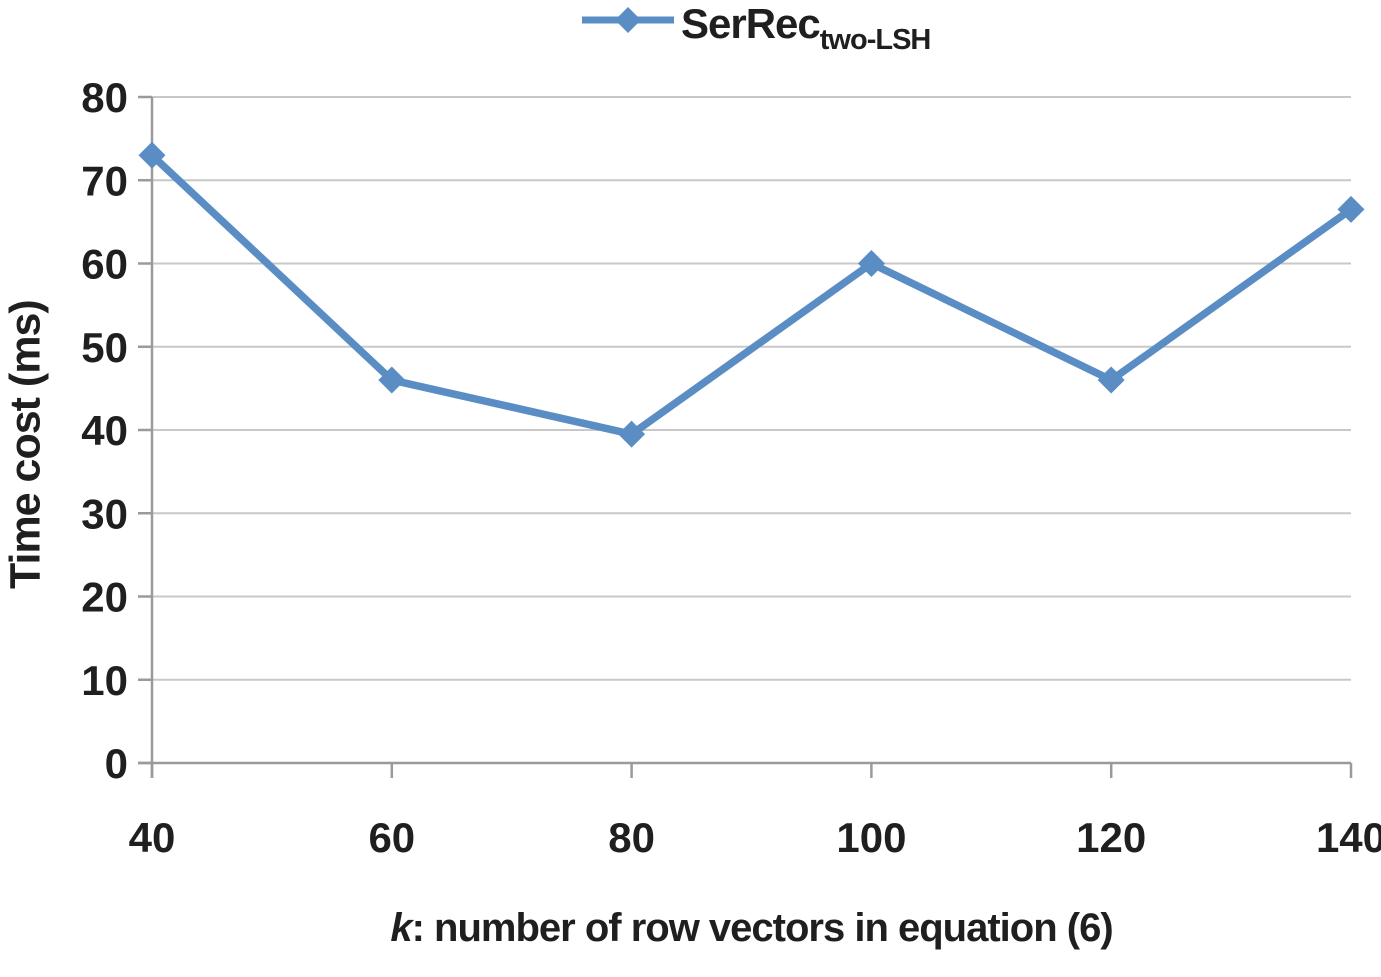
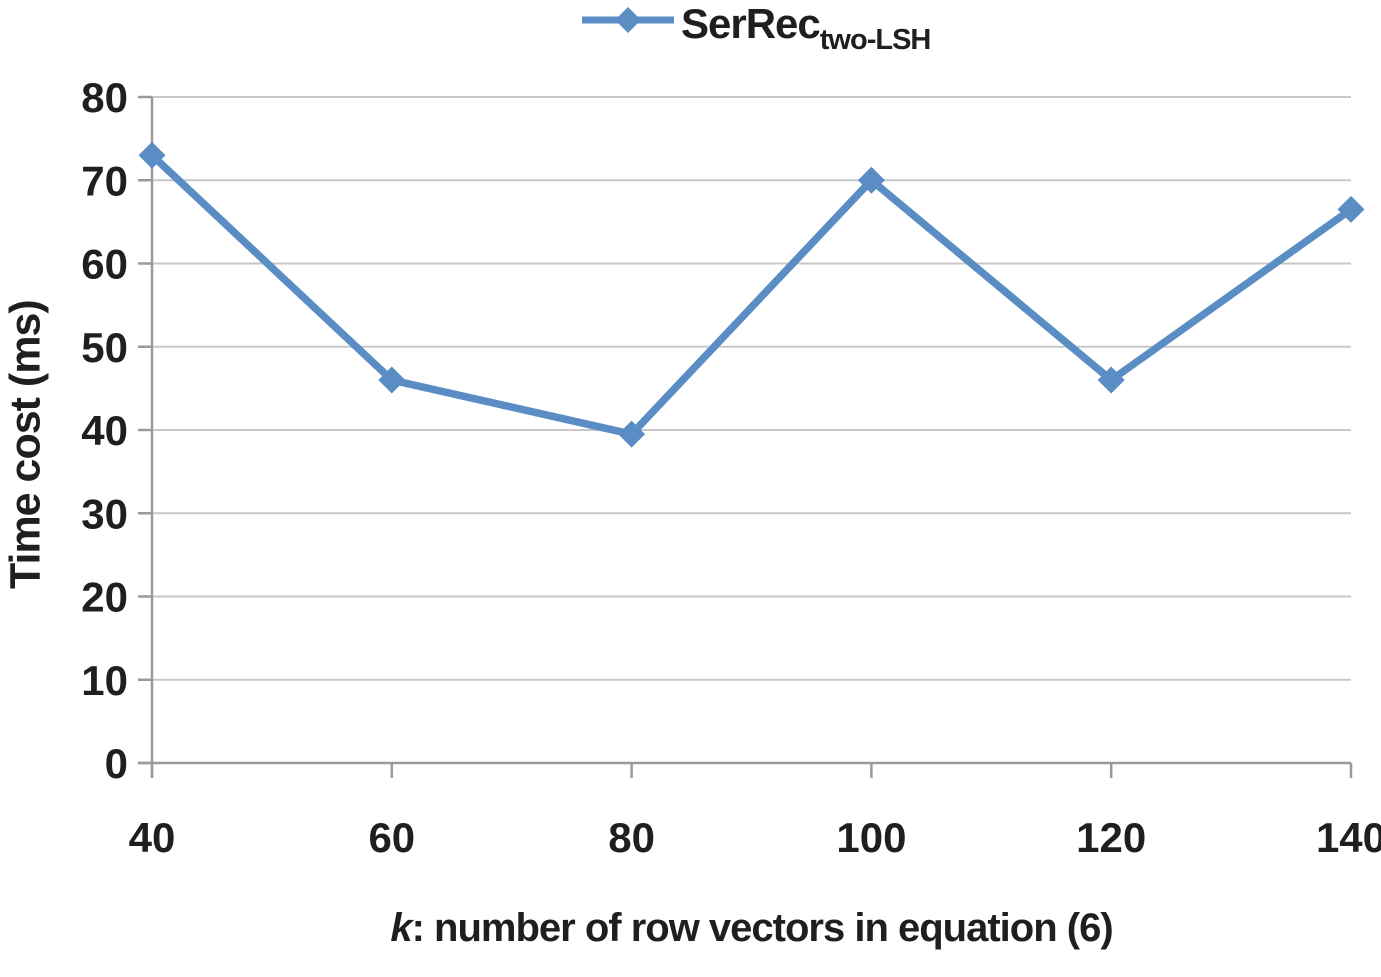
100: 60 -> 70
